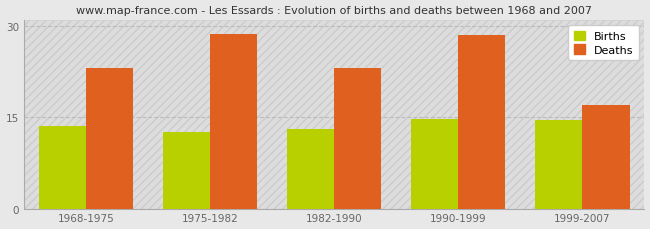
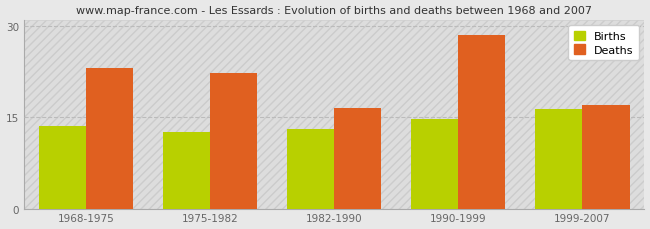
Deaths/1975-1982: 28.6 -> 22.2
Deaths/1982-1990: 23.0 -> 16.5
Births/1999-2007: 14.6 -> 16.4
